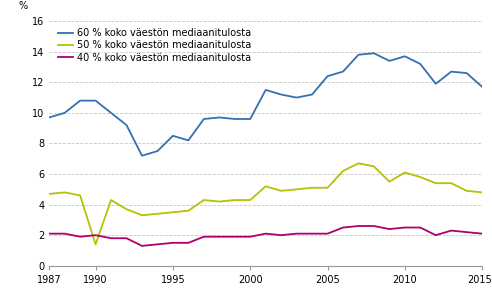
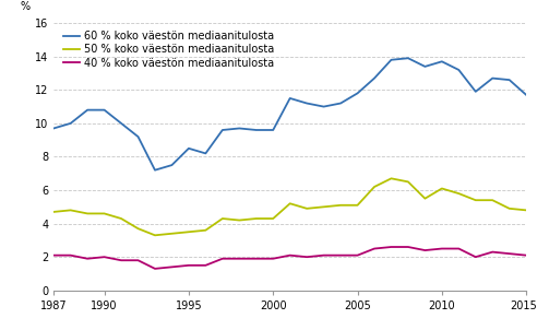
50 % koko väestön mediaanitulosta/1990: 1.4 -> 4.6
60 % koko väestön mediaanitulosta/2005: 12.4 -> 11.8
